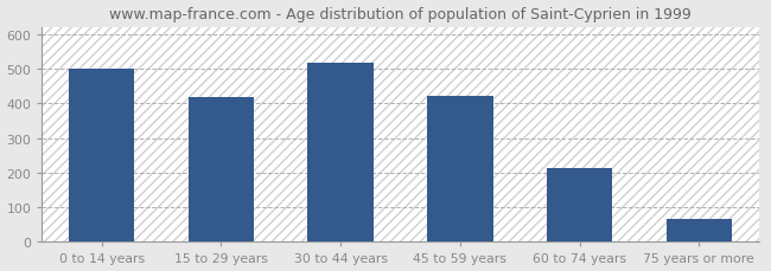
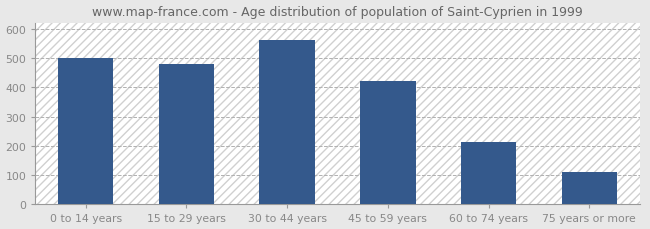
15 to 29 years: 418 -> 480
30 to 44 years: 518 -> 560
75 years or more: 65 -> 110
